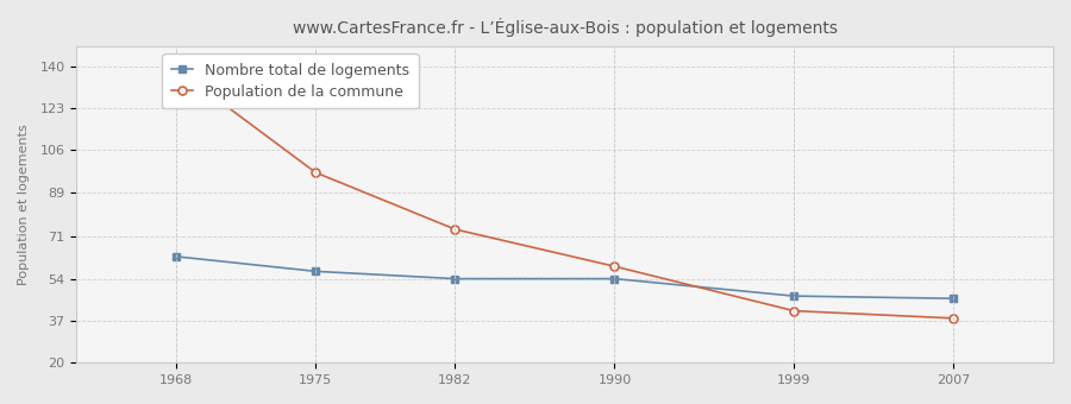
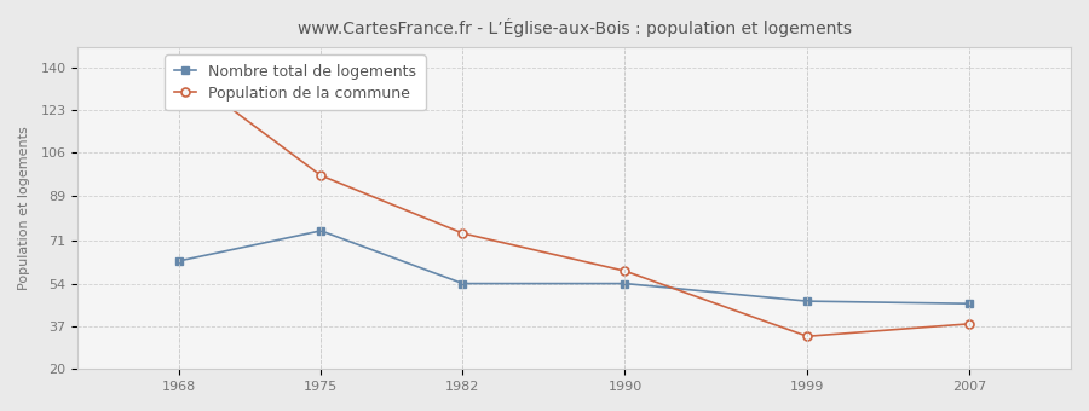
Nombre total de logements/1975: 57 -> 75
Population de la commune/1999: 41 -> 33
